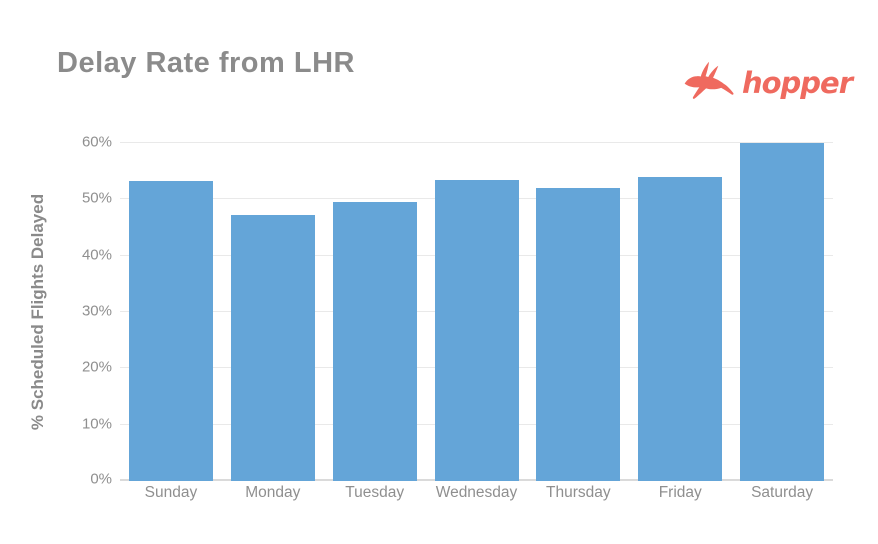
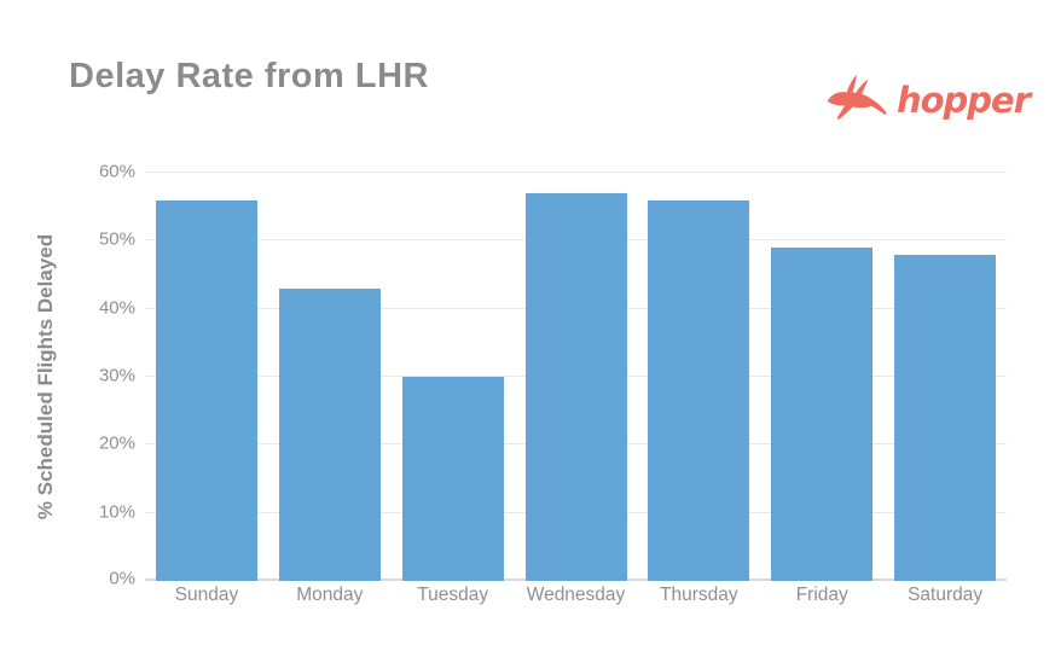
Sunday: 53% -> 56%
Monday: 47% -> 43%
Tuesday: 50% -> 30%
Wednesday: 54% -> 57%
Thursday: 52% -> 56%
Friday: 54% -> 49%
Saturday: 60% -> 48%
